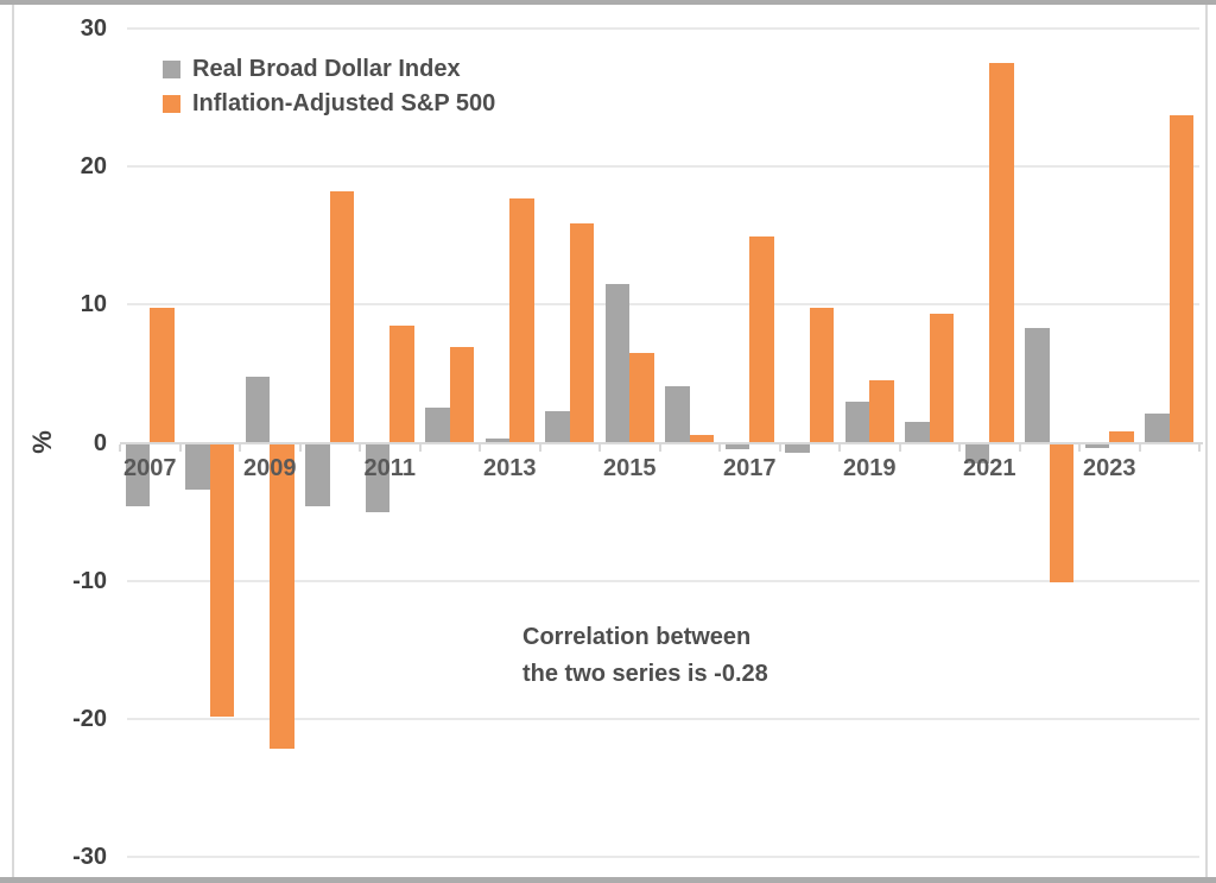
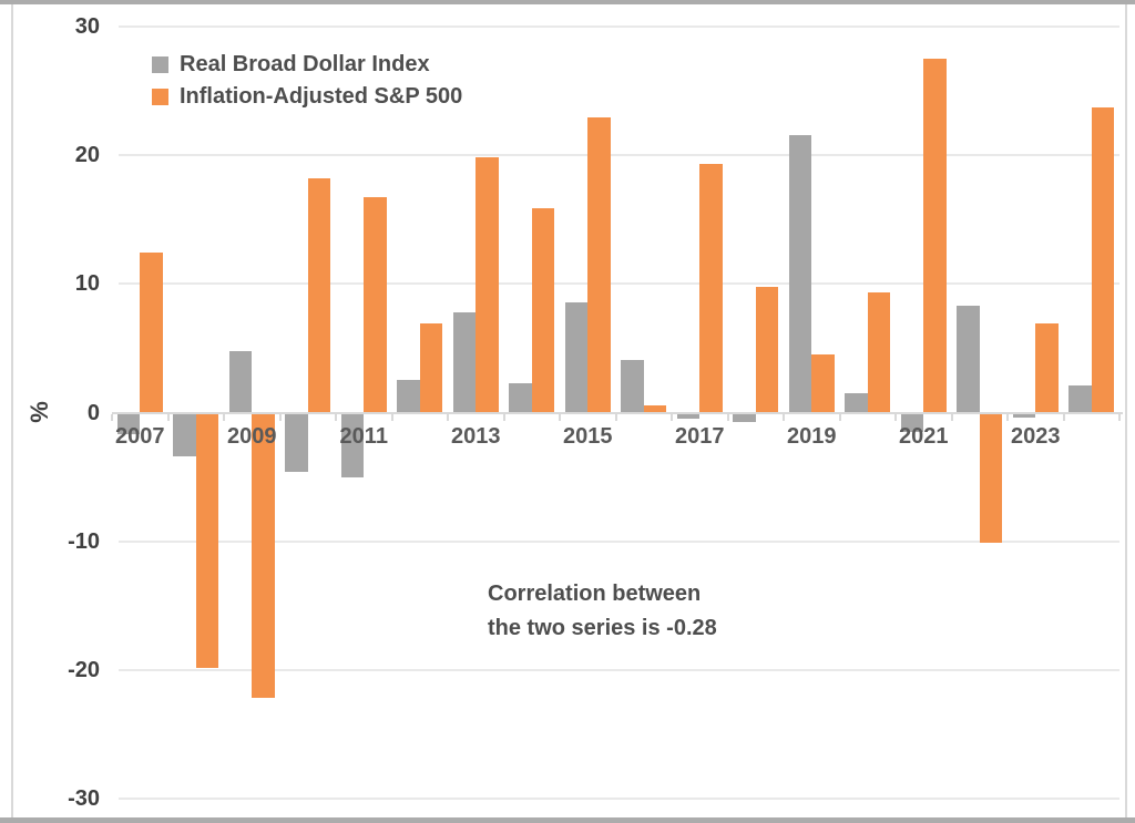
Real Broad Dollar Index/2007: -4.6 -> -1.7
Inflation-Adjusted S&P 500/2007: 9.8 -> 12.4
Inflation-Adjusted S&P 500/2011: 8.5 -> 16.7
Real Broad Dollar Index/2013: 0.3 -> 7.8
Inflation-Adjusted S&P 500/2013: 17.7 -> 19.8
Real Broad Dollar Index/2015: 11.5 -> 8.6
Inflation-Adjusted S&P 500/2015: 6.5 -> 22.9
Inflation-Adjusted S&P 500/2017: 14.9 -> 19.3
Real Broad Dollar Index/2019: 3.0 -> 21.6
Inflation-Adjusted S&P 500/2023: 0.8 -> 6.9
